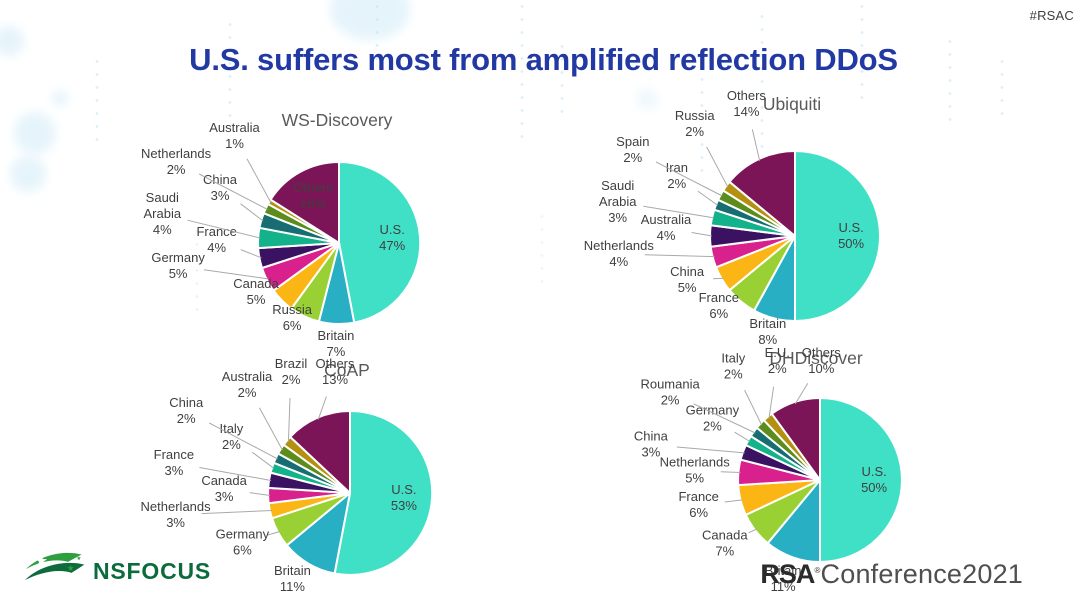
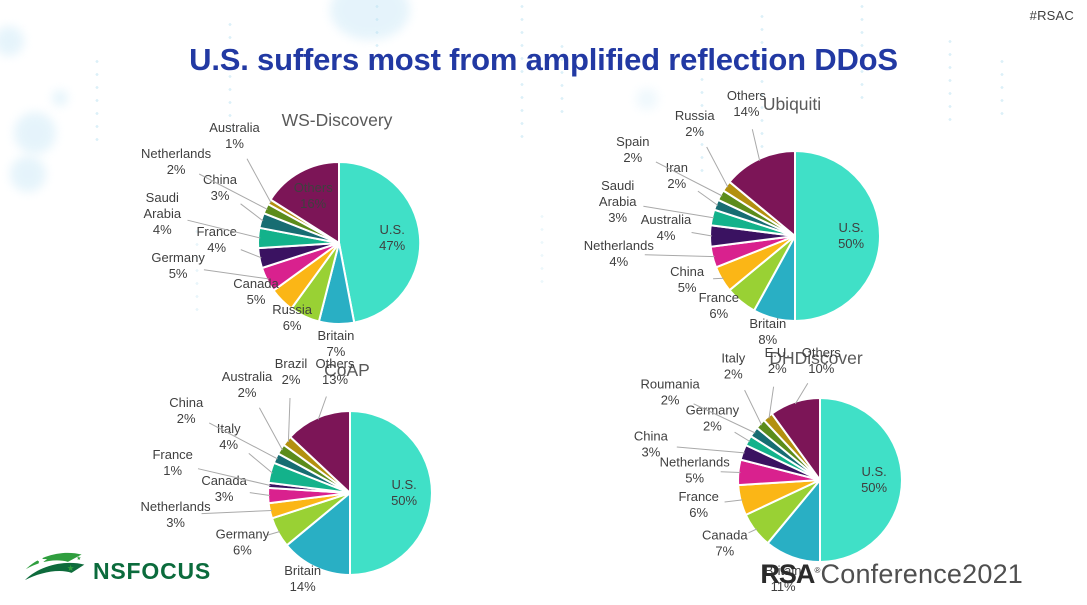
CoAP/U.S.: 53% -> 50%
CoAP/Britain: 11% -> 14%
CoAP/France: 3% -> 1%
CoAP/Italy: 2% -> 4%
